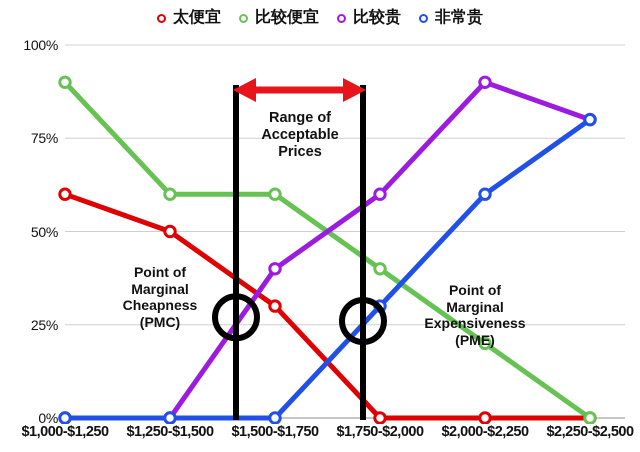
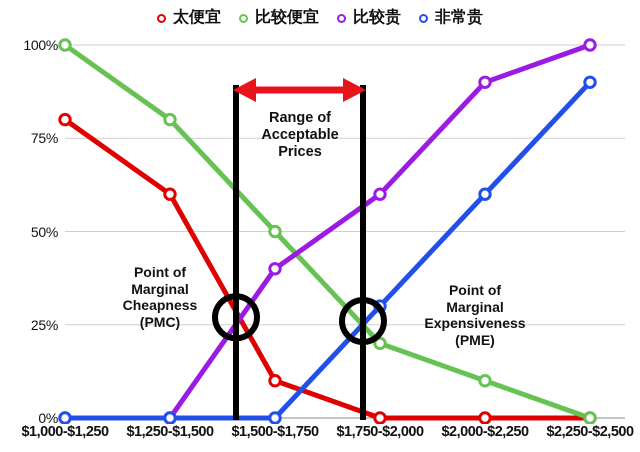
太便宜/$1,000-$1,250: 60% -> 80%
比较便宜/$1,000-$1,250: 90% -> 100%
太便宜/$1,250-$1,500: 50% -> 60%
比较便宜/$1,250-$1,500: 60% -> 80%
太便宜/$1,500-$1,750: 30% -> 10%
比较便宜/$1,500-$1,750: 60% -> 50%
比较便宜/$1,750-$2,000: 40% -> 20%
比较便宜/$2,000-$2,250: 20% -> 10%
比较贵/$2,250-$2,500: 80% -> 100%
非常贵/$2,250-$2,500: 80% -> 90%
